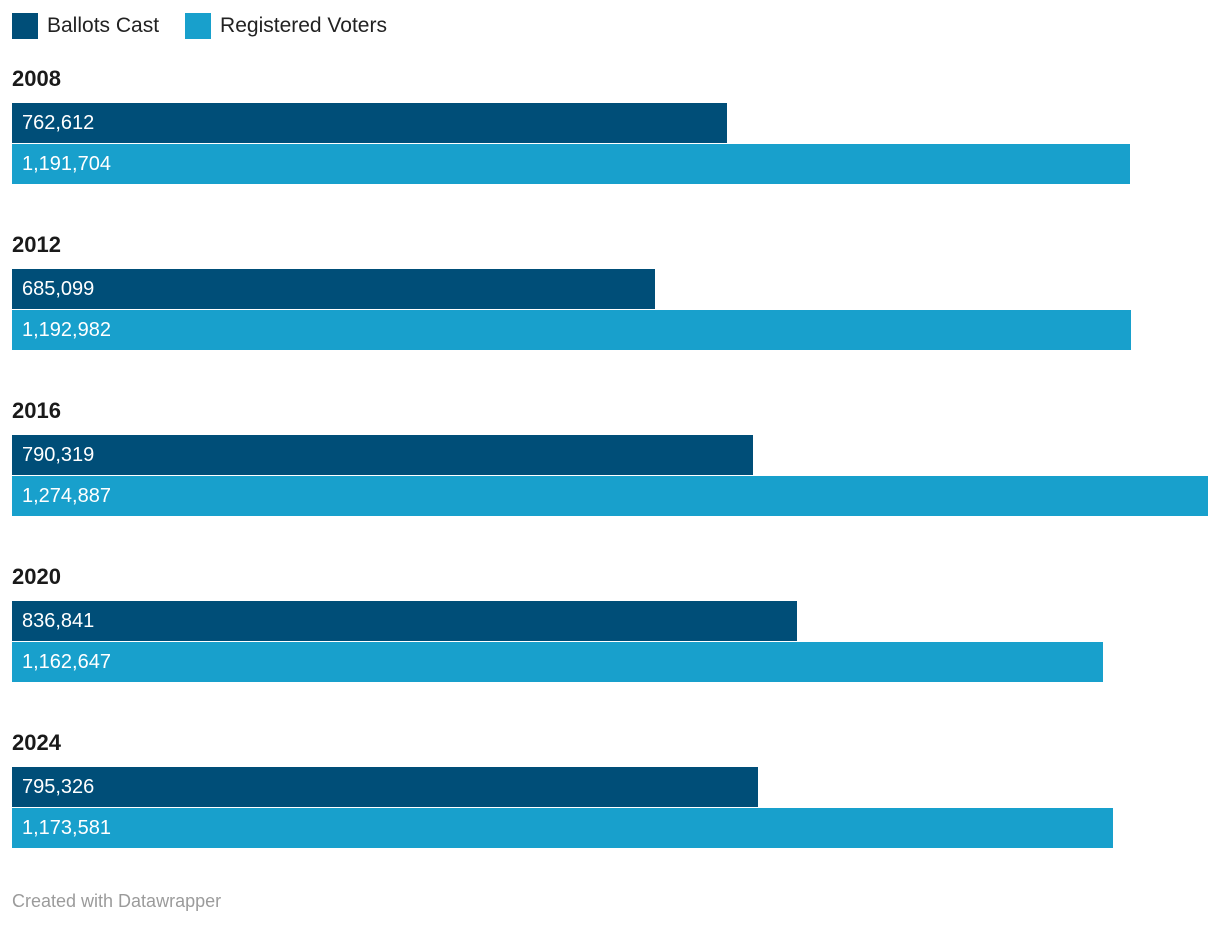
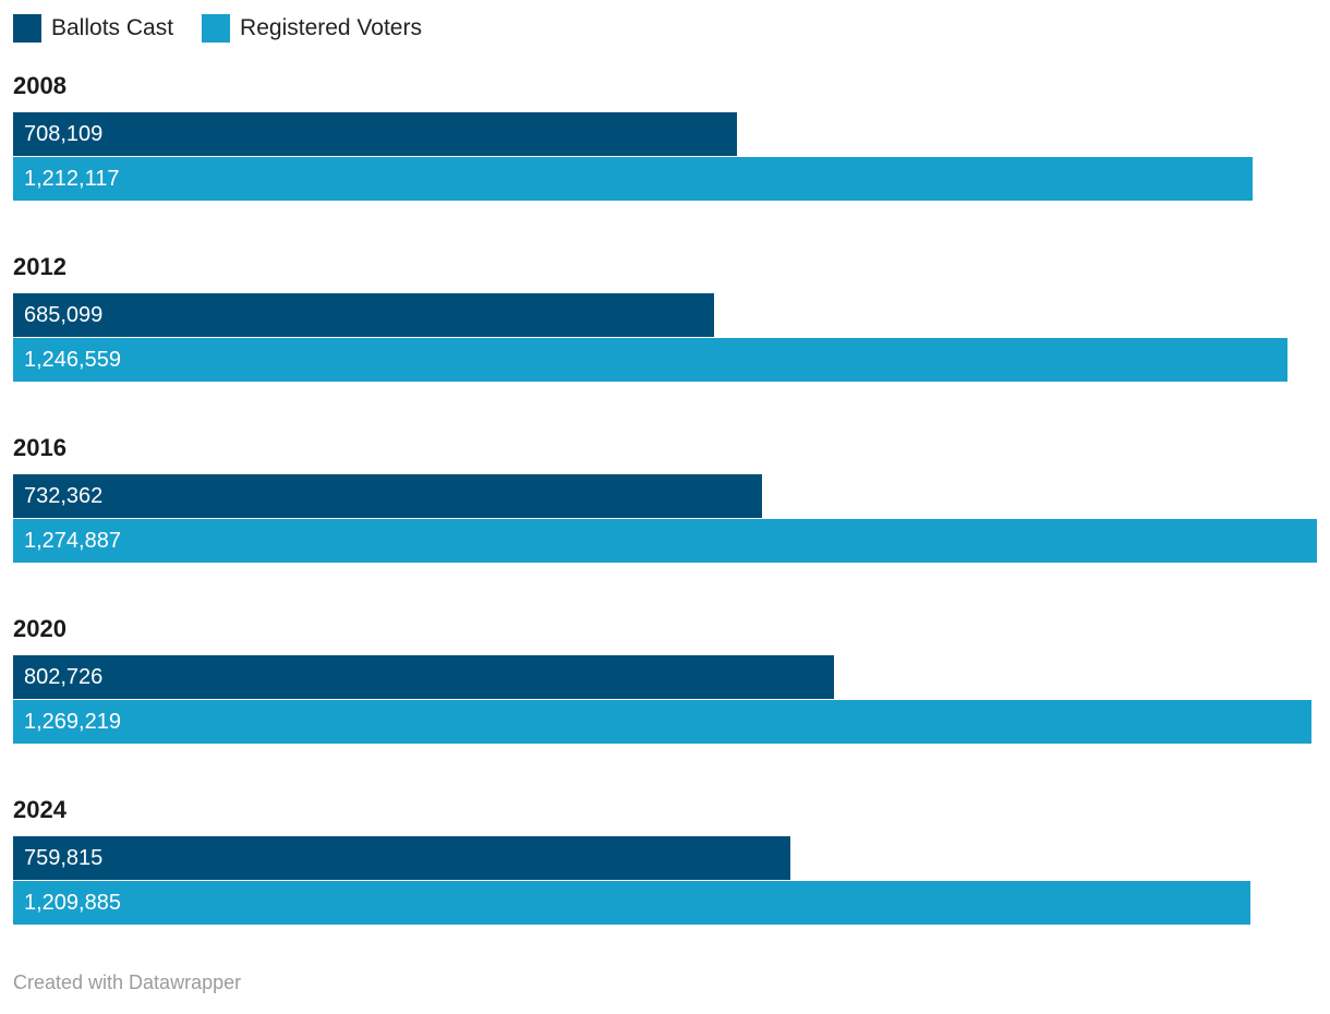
Ballots Cast/2008: 762,612 -> 708,109
Registered Voters/2008: 1,191,704 -> 1,212,117
Registered Voters/2012: 1,192,982 -> 1,246,559
Ballots Cast/2016: 790,319 -> 732,362
Ballots Cast/2020: 836,841 -> 802,726
Registered Voters/2020: 1,162,647 -> 1,269,219
Ballots Cast/2024: 795,326 -> 759,815
Registered Voters/2024: 1,173,581 -> 1,209,885
